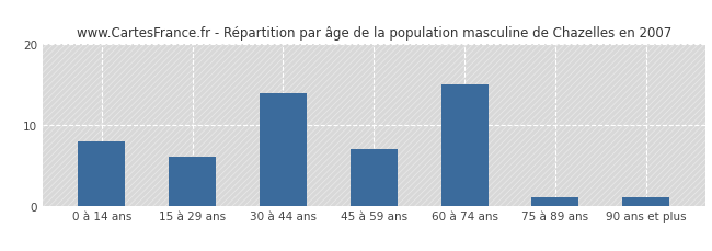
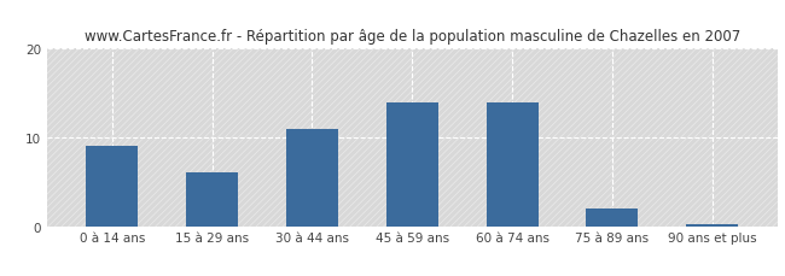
0 à 14 ans: 8.0 -> 9.0
30 à 44 ans: 14.0 -> 11.0
45 à 59 ans: 7.0 -> 14.0
60 à 74 ans: 15.0 -> 14.0
75 à 89 ans: 1.0 -> 2.0
90 ans et plus: 1.0 -> 0.2
